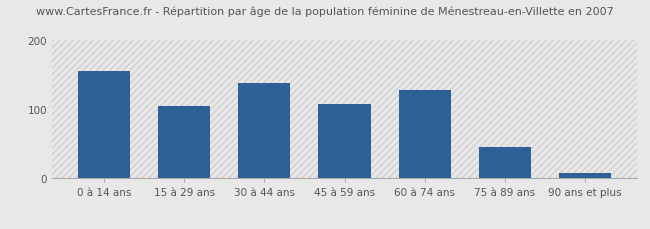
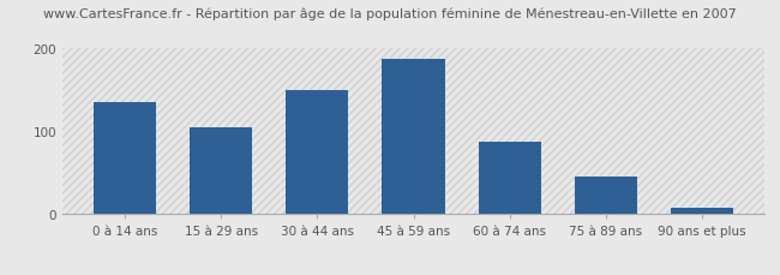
0 à 14 ans: 156 -> 135
30 à 44 ans: 138 -> 150
45 à 59 ans: 108 -> 188
60 à 74 ans: 128 -> 87
